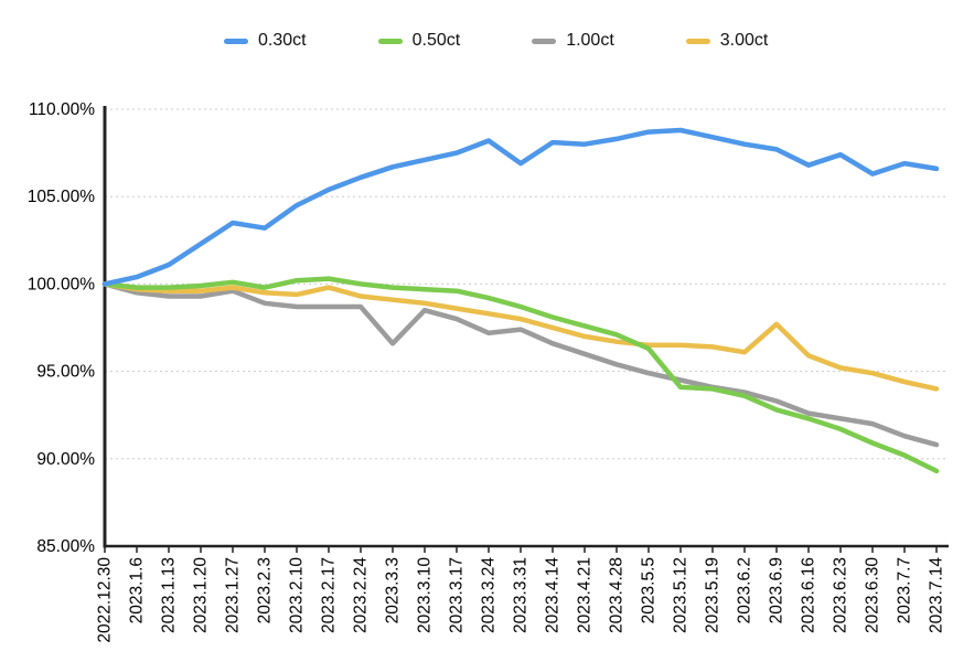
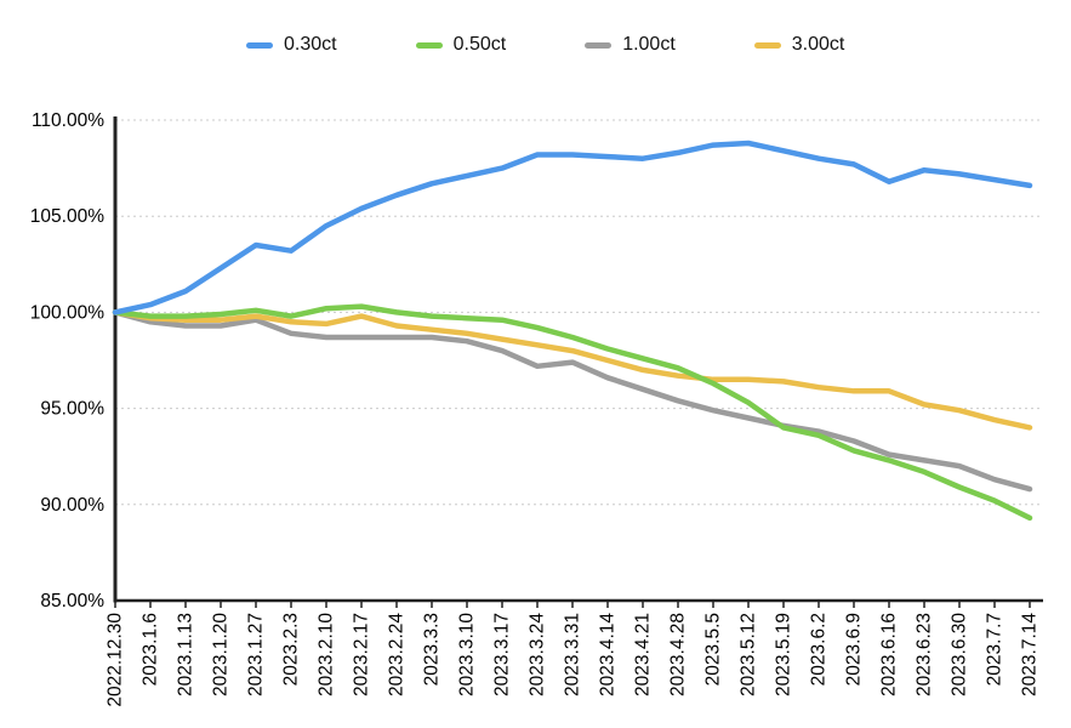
1.00ct/2023.3.3: 96.6% -> 98.7%
0.30ct/2023.3.31: 106.9% -> 108.2%
0.50ct/2023.5.12: 94.1% -> 95.3%
3.00ct/2023.6.9: 97.7% -> 95.9%
0.30ct/2023.6.30: 106.3% -> 107.2%
